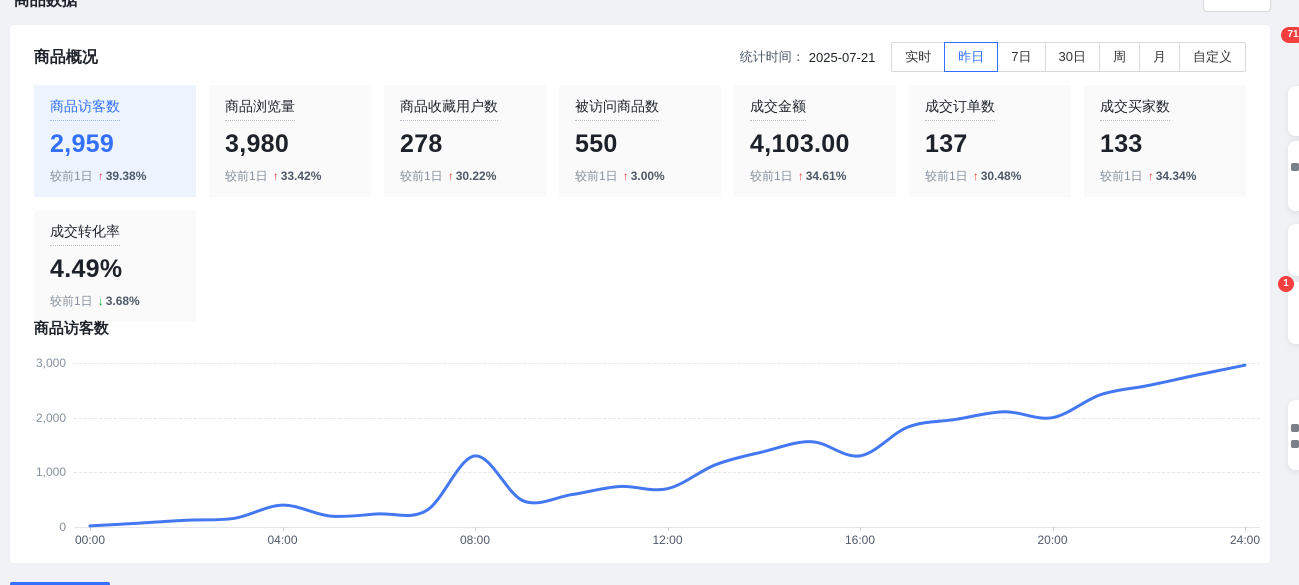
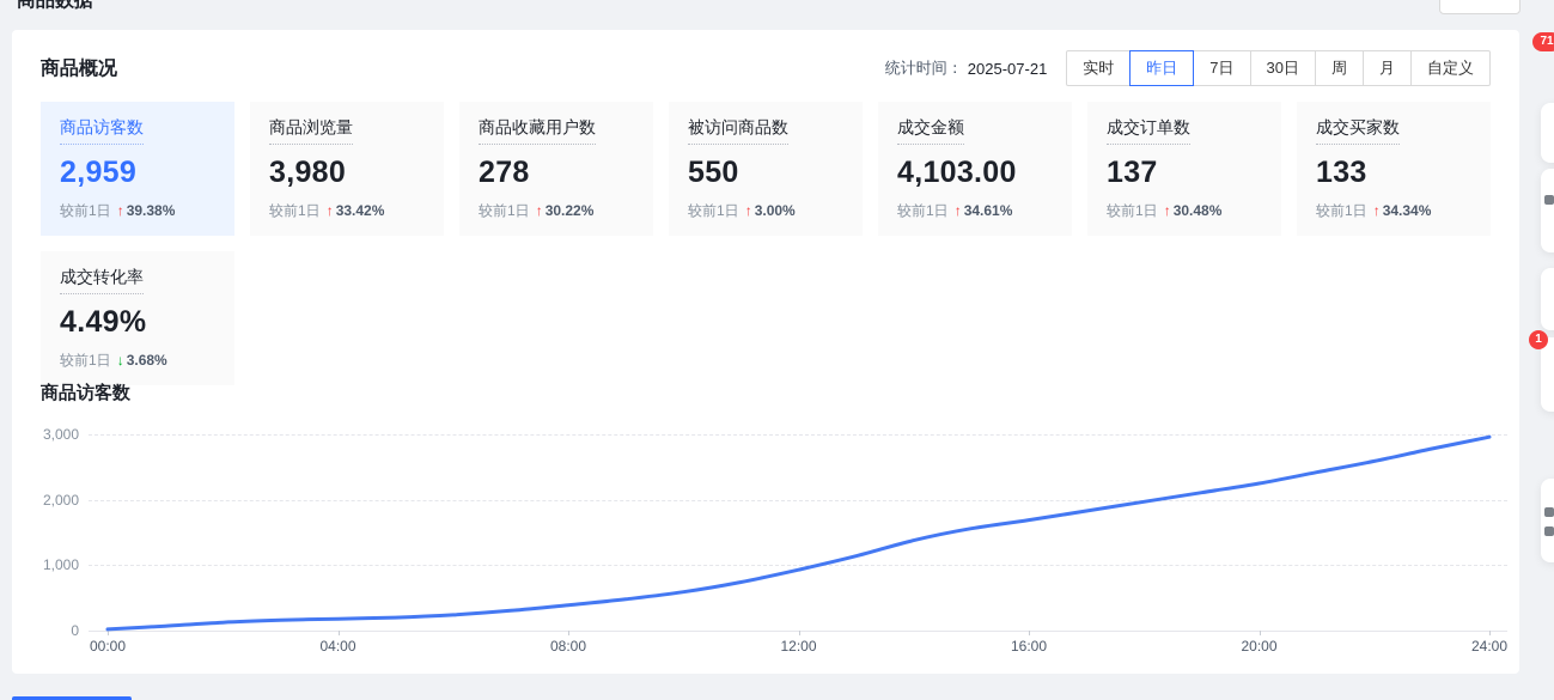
04:00: 400 -> 200
08:00: 1300 -> 400
12:00: 700 -> 900
16:00: 1300 -> 1700
20:00: 2000 -> 2200
